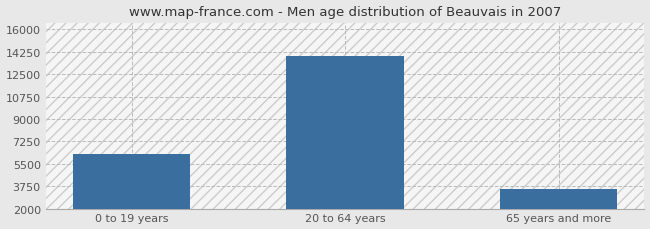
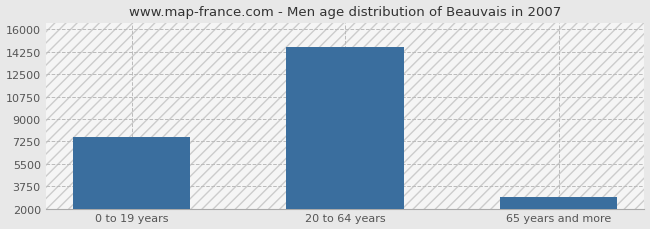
0 to 19 years: 6300 -> 7600
20 to 64 years: 13900 -> 14600
65 years and more: 3500 -> 2900
